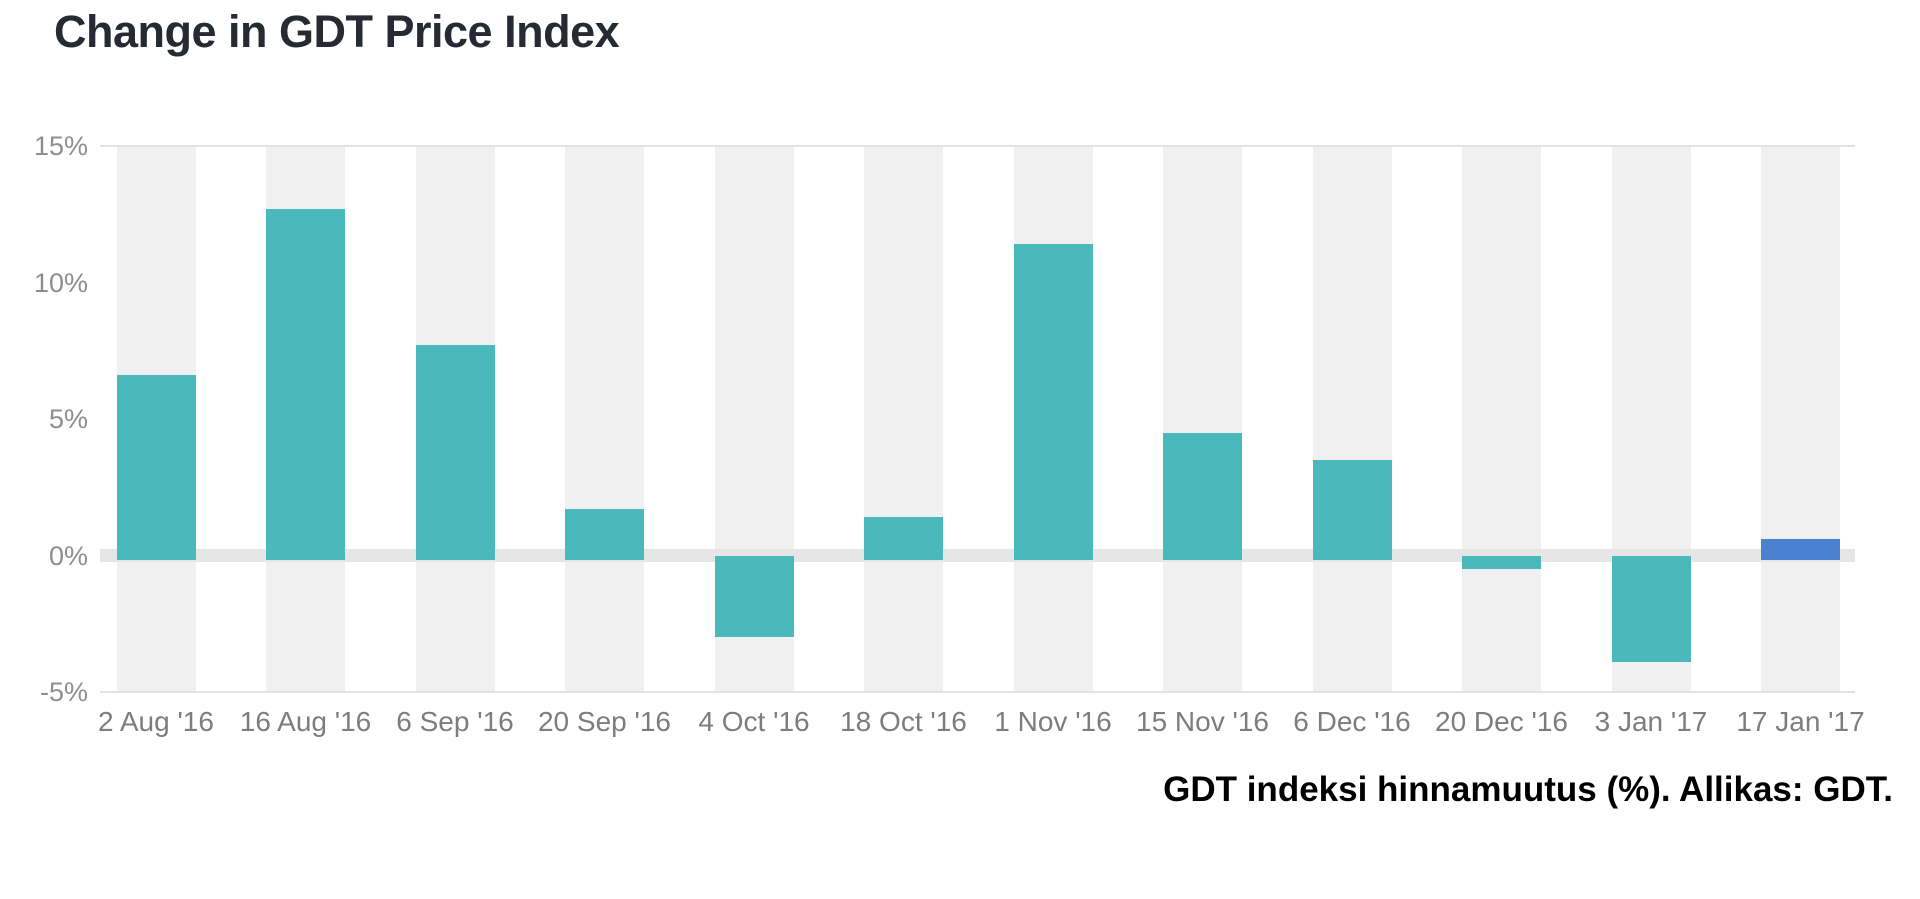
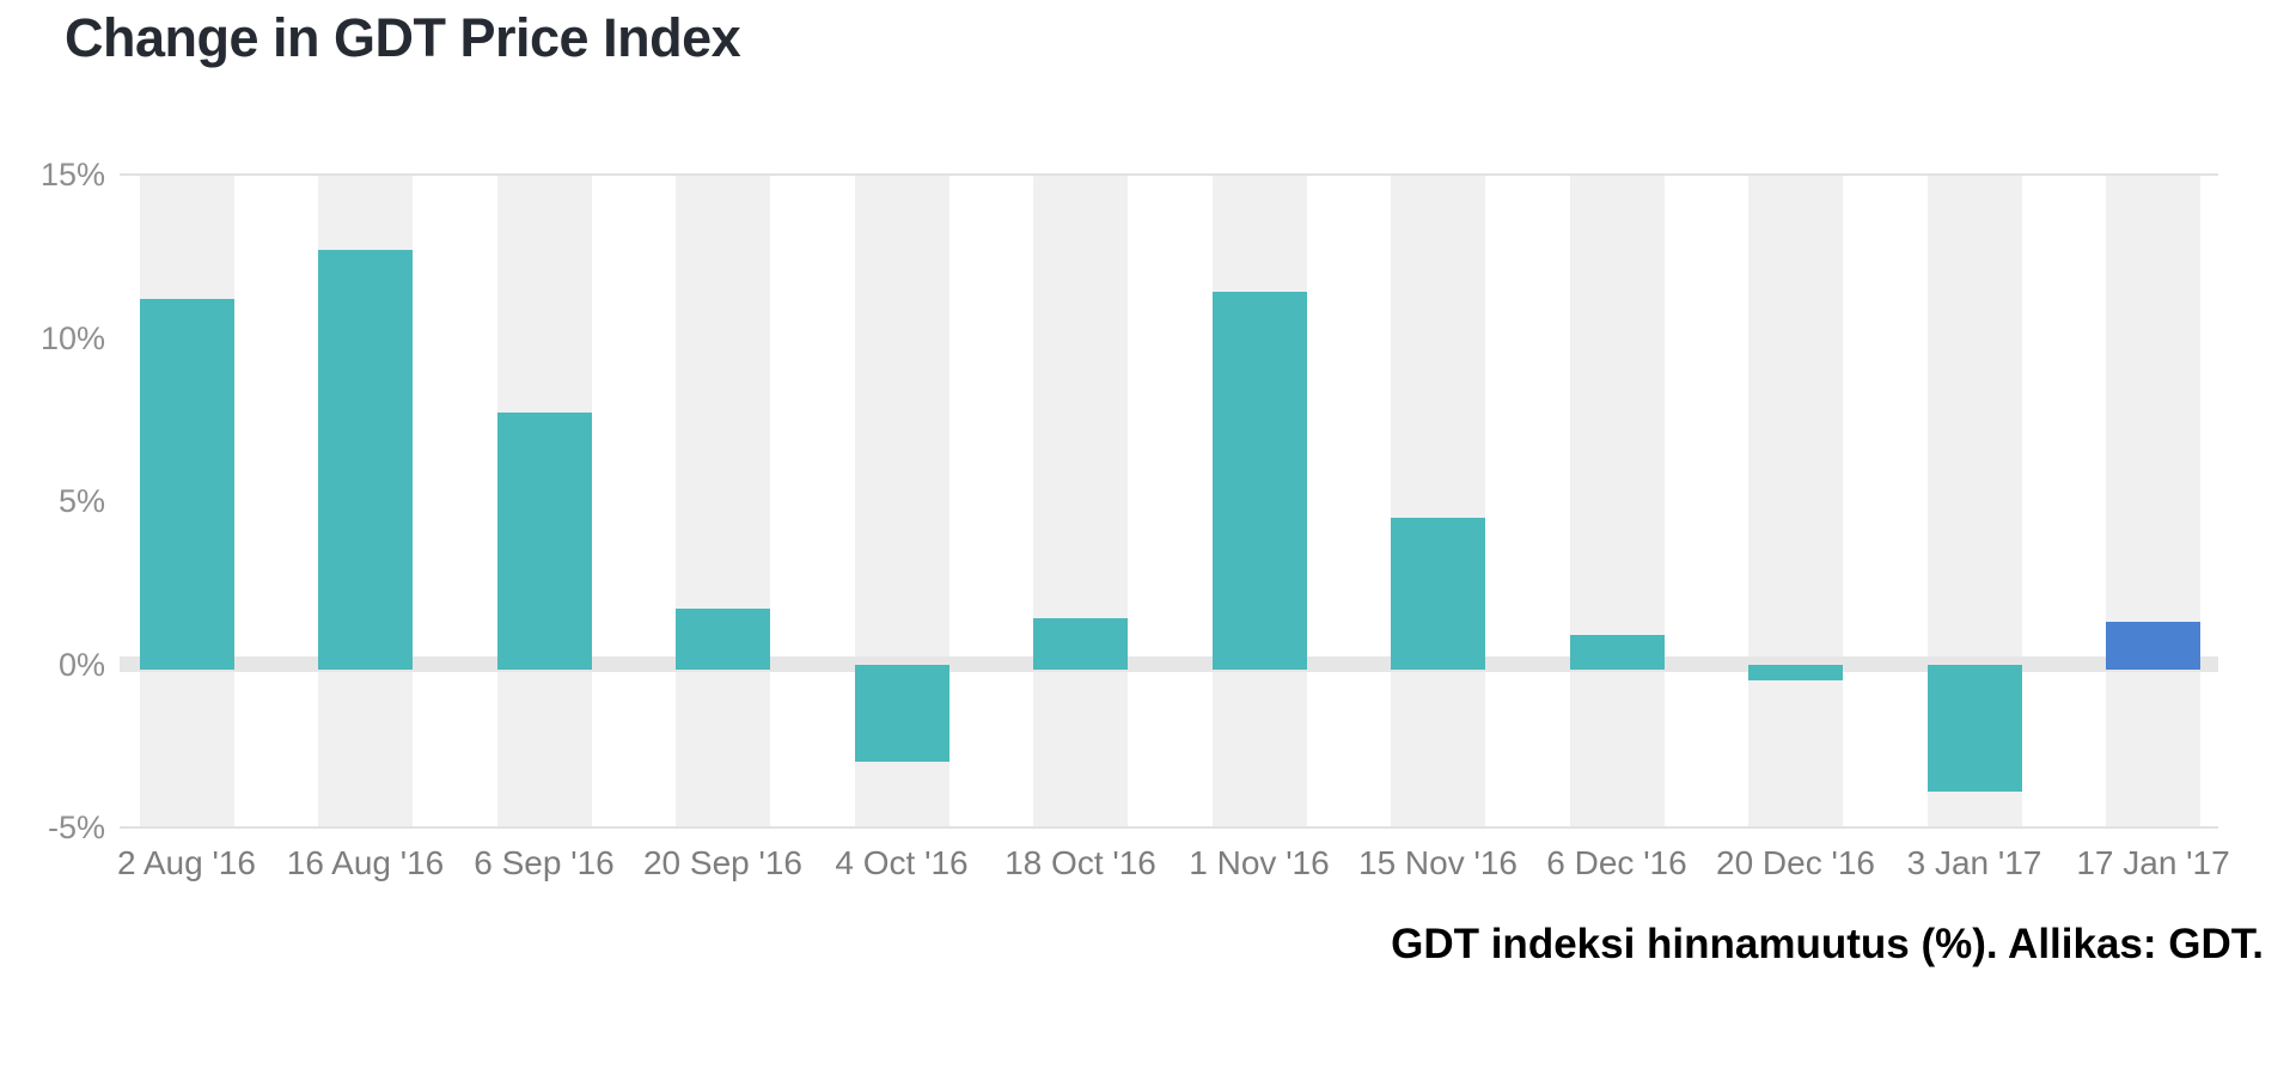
2 Aug '16: 6.6% -> 11.2%
6 Dec '16: 3.5% -> 0.9%
17 Jan '17: 0.6% -> 1.3%
